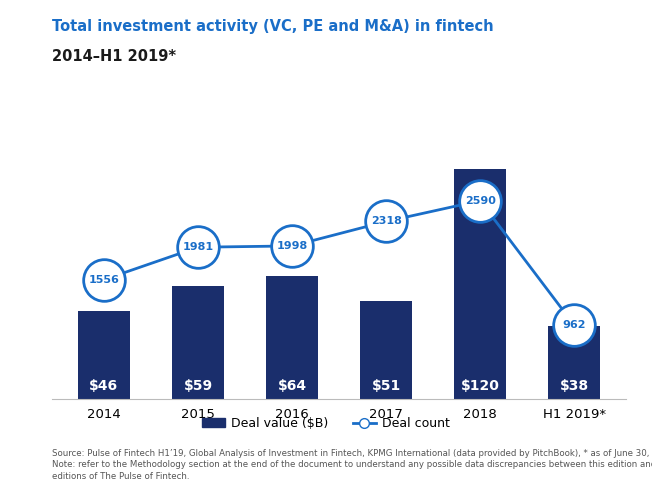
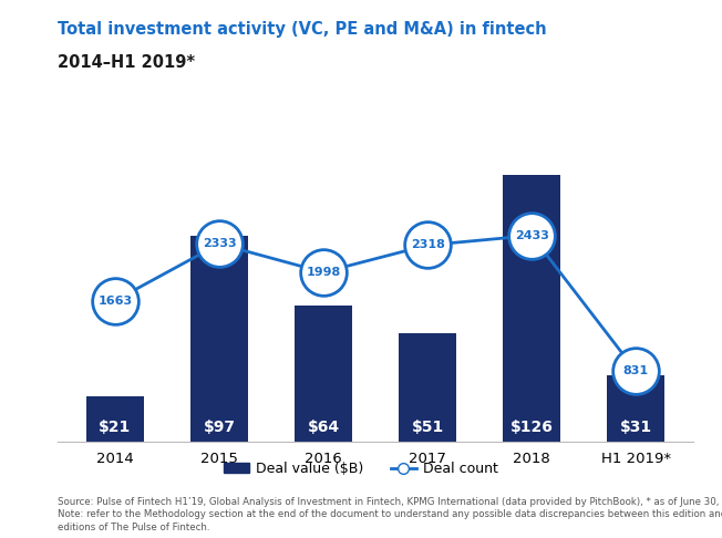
Deal value ($B)/2014: $46 -> $21
Deal count/2014: 1556 -> 1663
Deal value ($B)/2015: $59 -> $97
Deal count/2015: 1981 -> 2333
Deal value ($B)/2018: $120 -> $126
Deal count/2018: 2590 -> 2433
Deal value ($B)/H1 2019*: $38 -> $31
Deal count/H1 2019*: 962 -> 831
